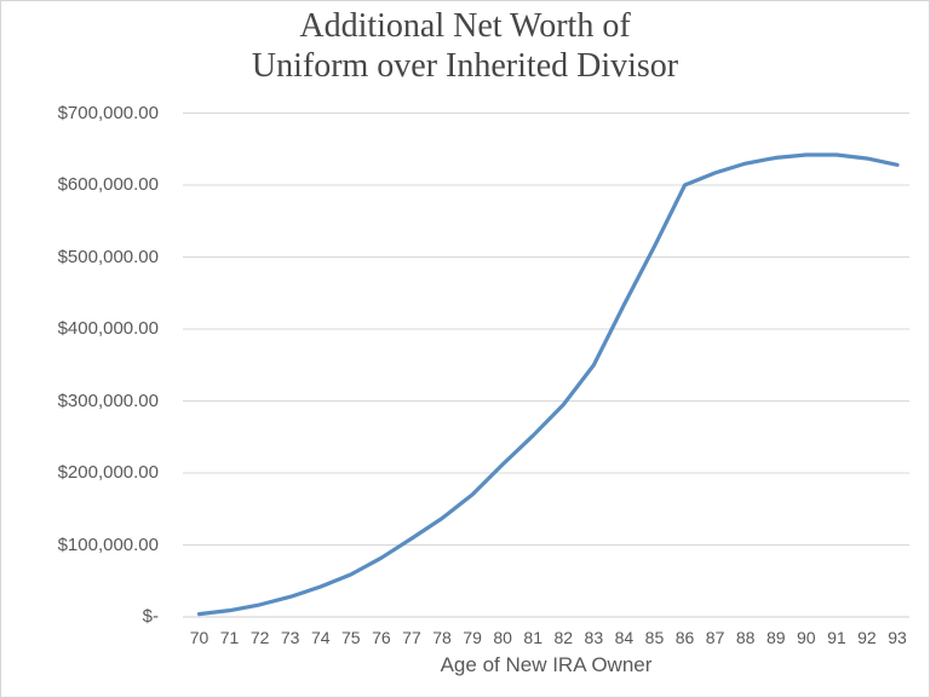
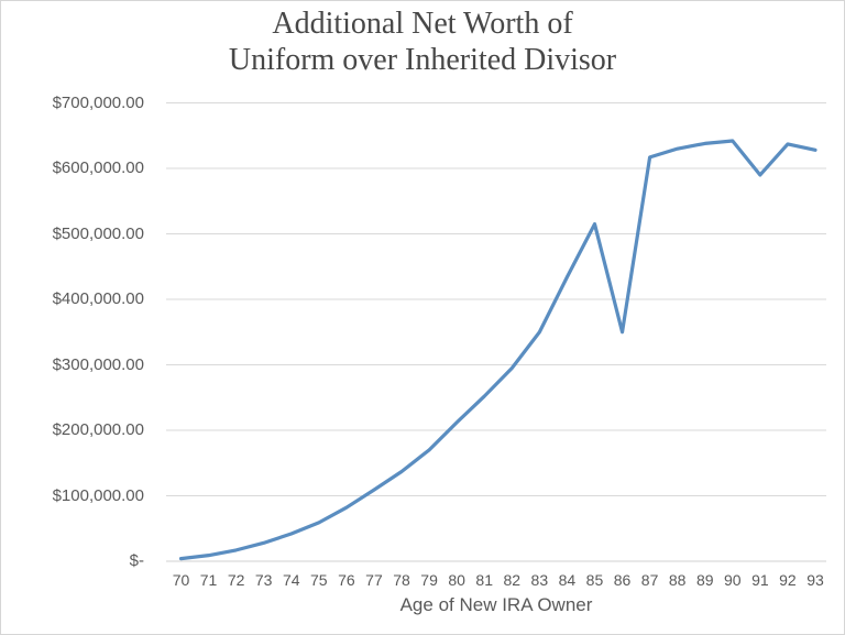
86: $600000 -> $350000
91: $640000 -> $590000
